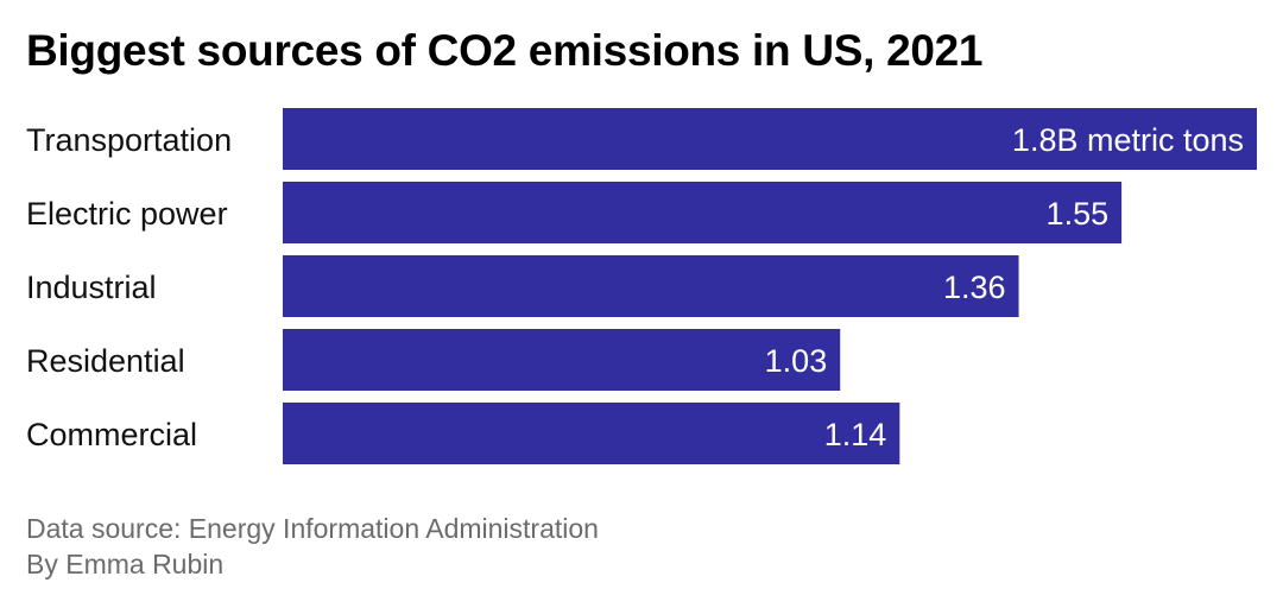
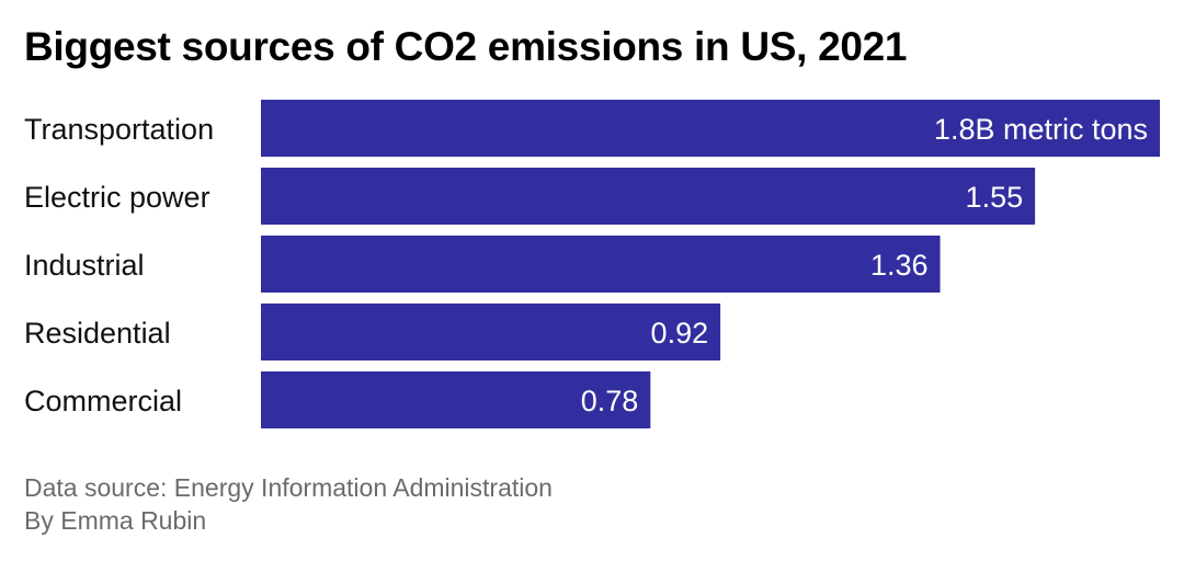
Residential: 1.03 -> 0.92
Commercial: 1.14 -> 0.78
